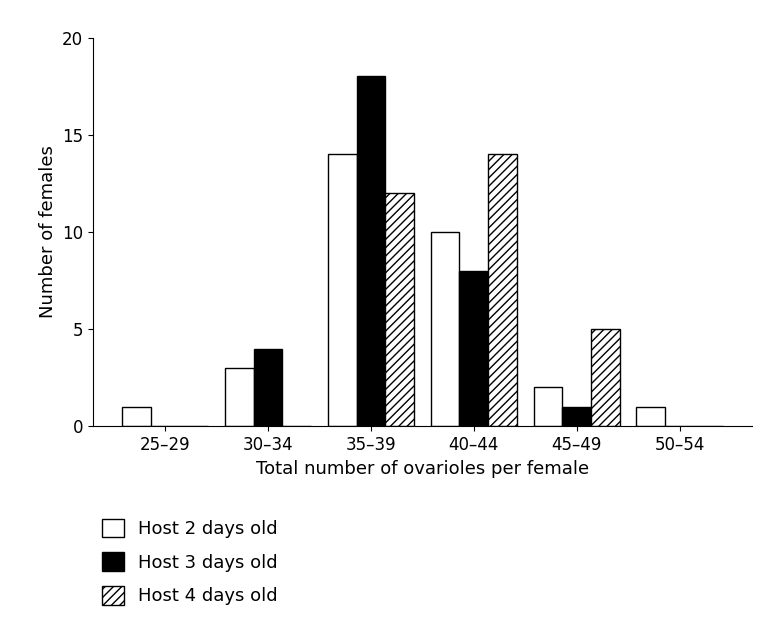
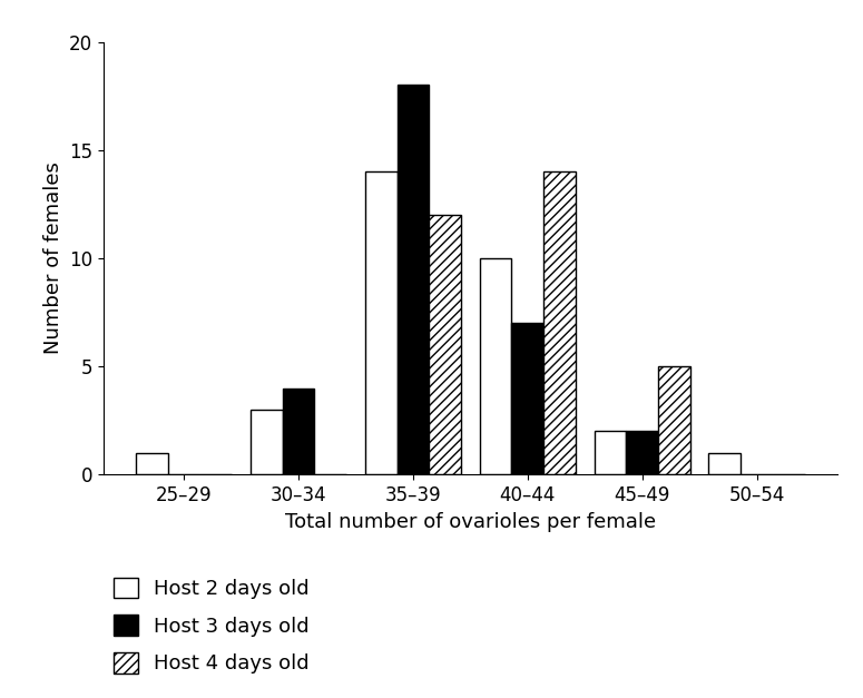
Host 3 days old/40–44: 8 -> 7
Host 3 days old/45–49: 1 -> 2
